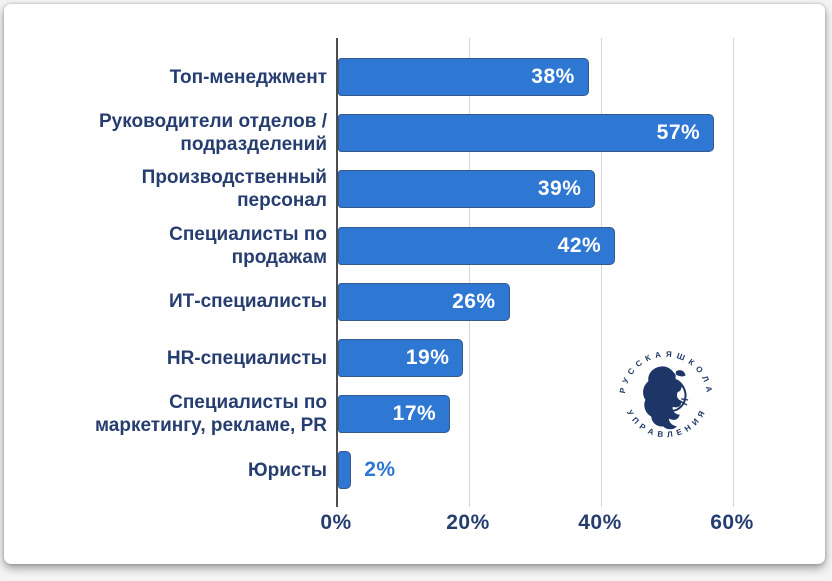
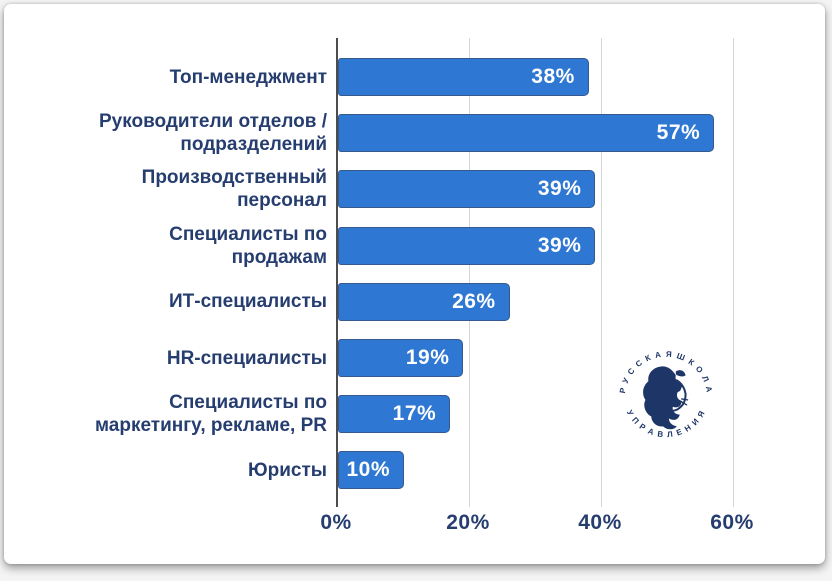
Специалисты по продажам: 42% -> 39%
Юристы: 2% -> 10%
